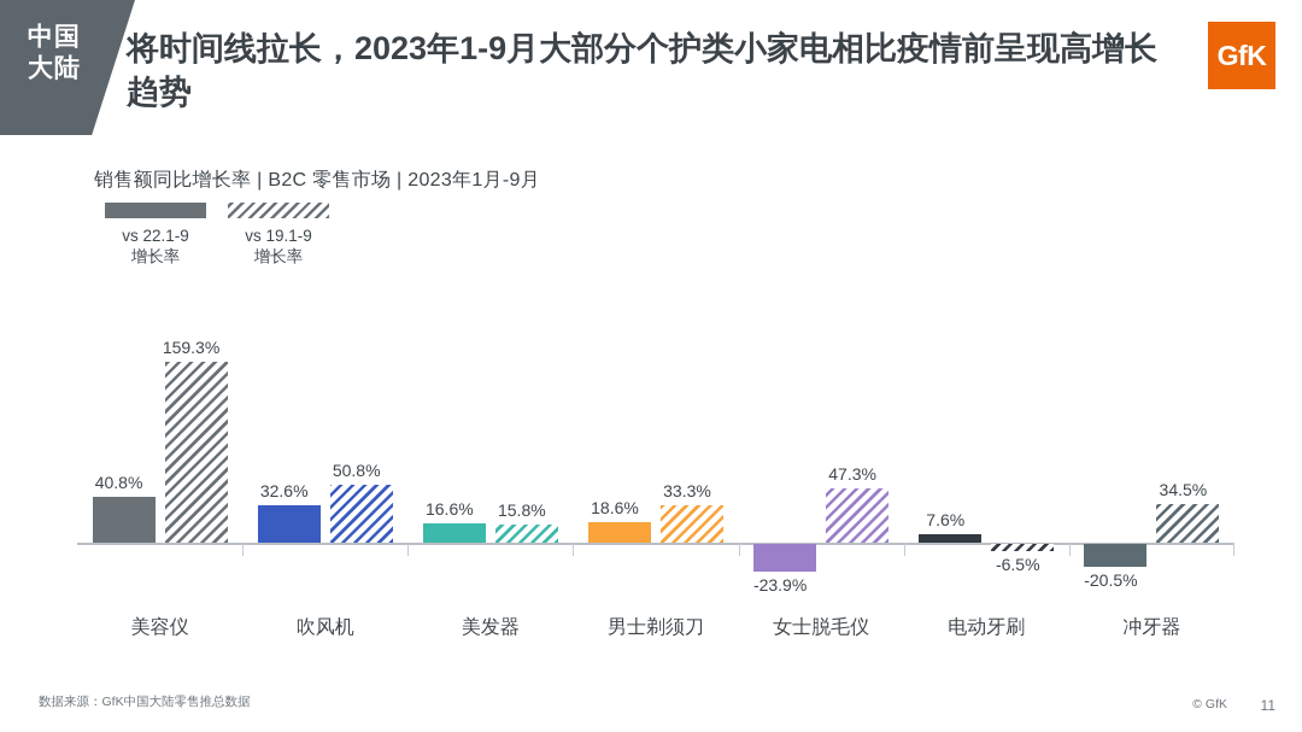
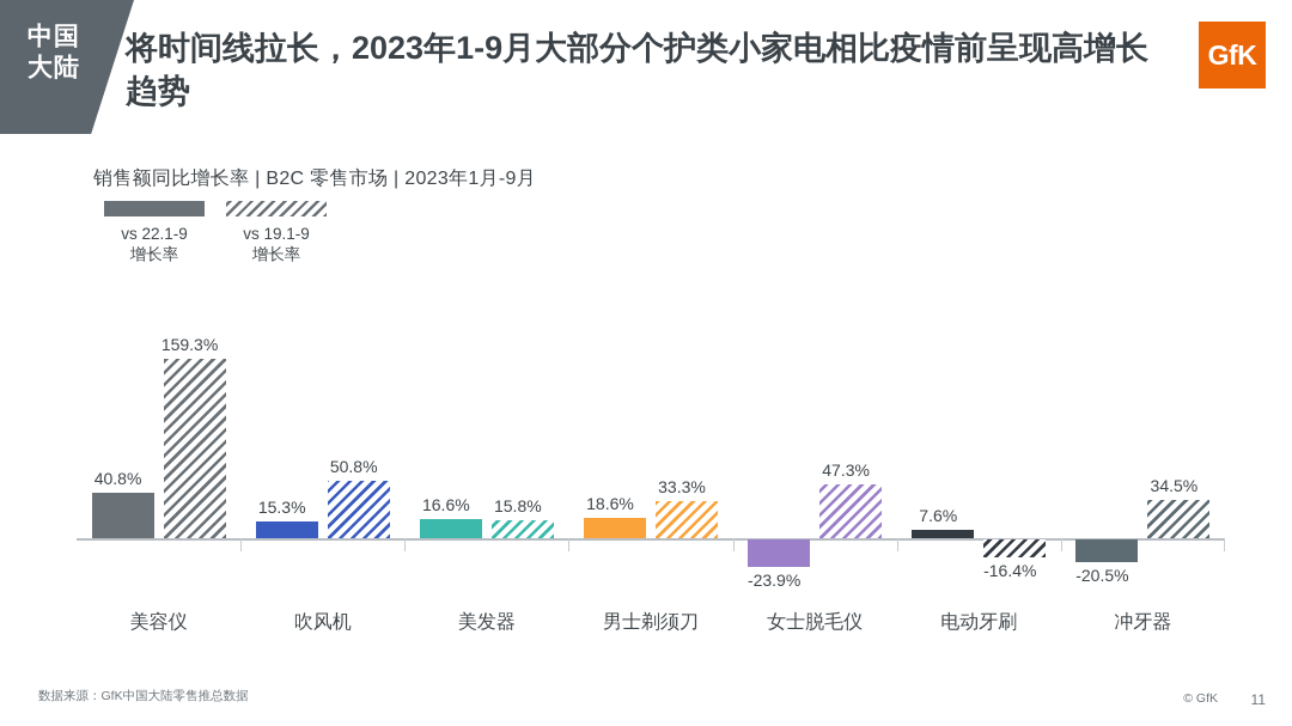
vs 22.1-9 增长率/吹风机: 32.6% -> 15.3%
vs 19.1-9 增长率/电动牙刷: -6.5% -> -16.4%
